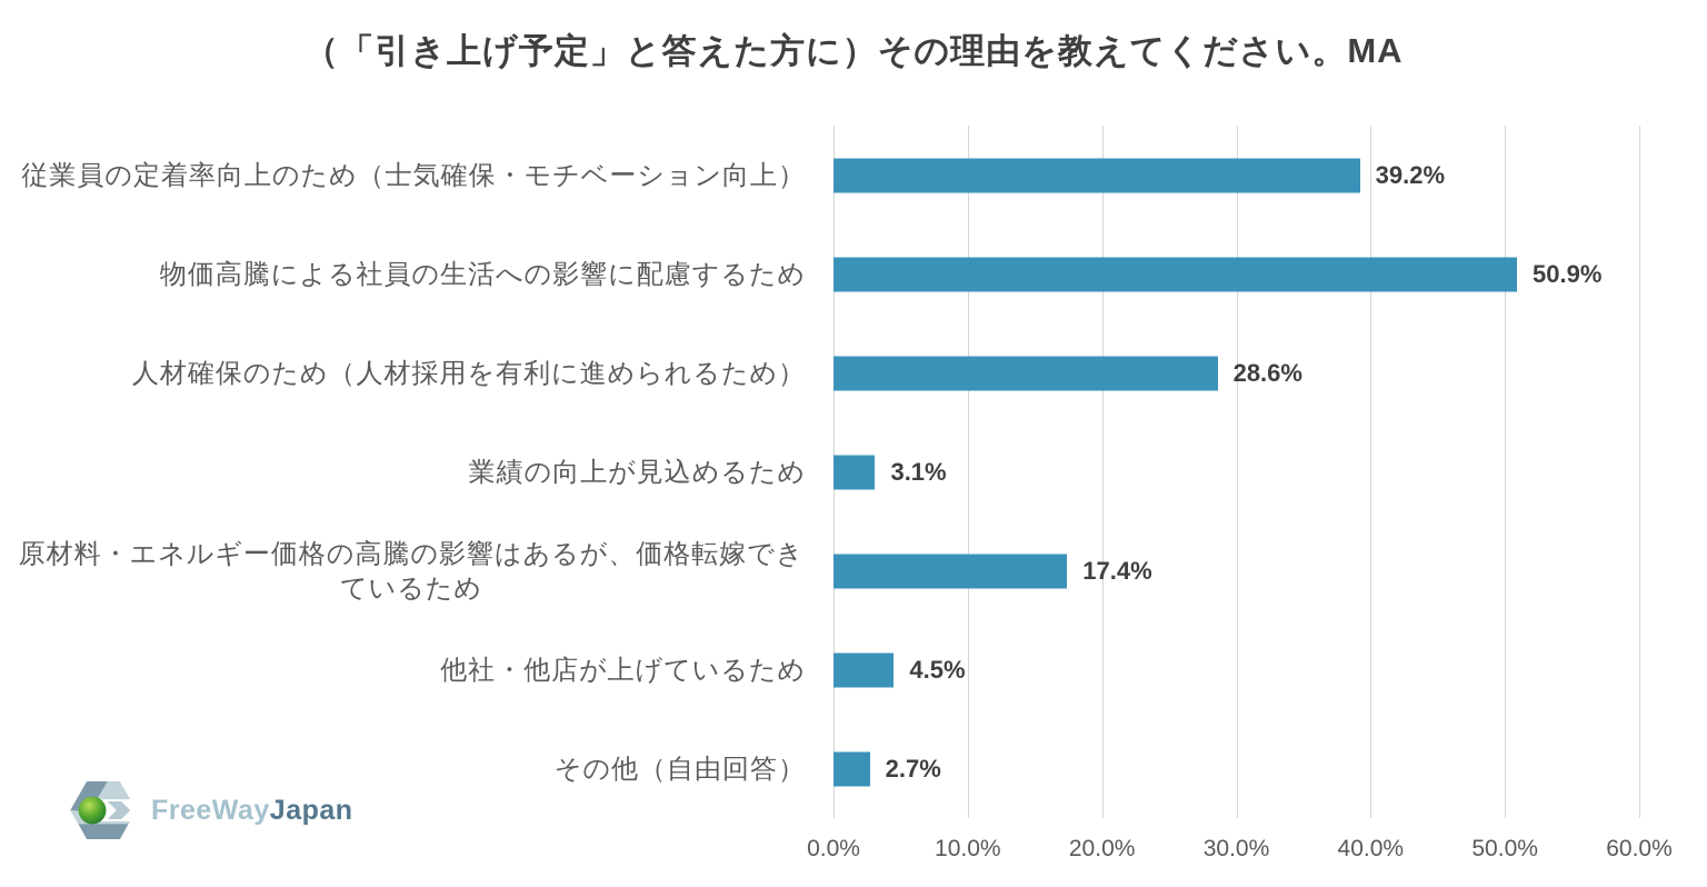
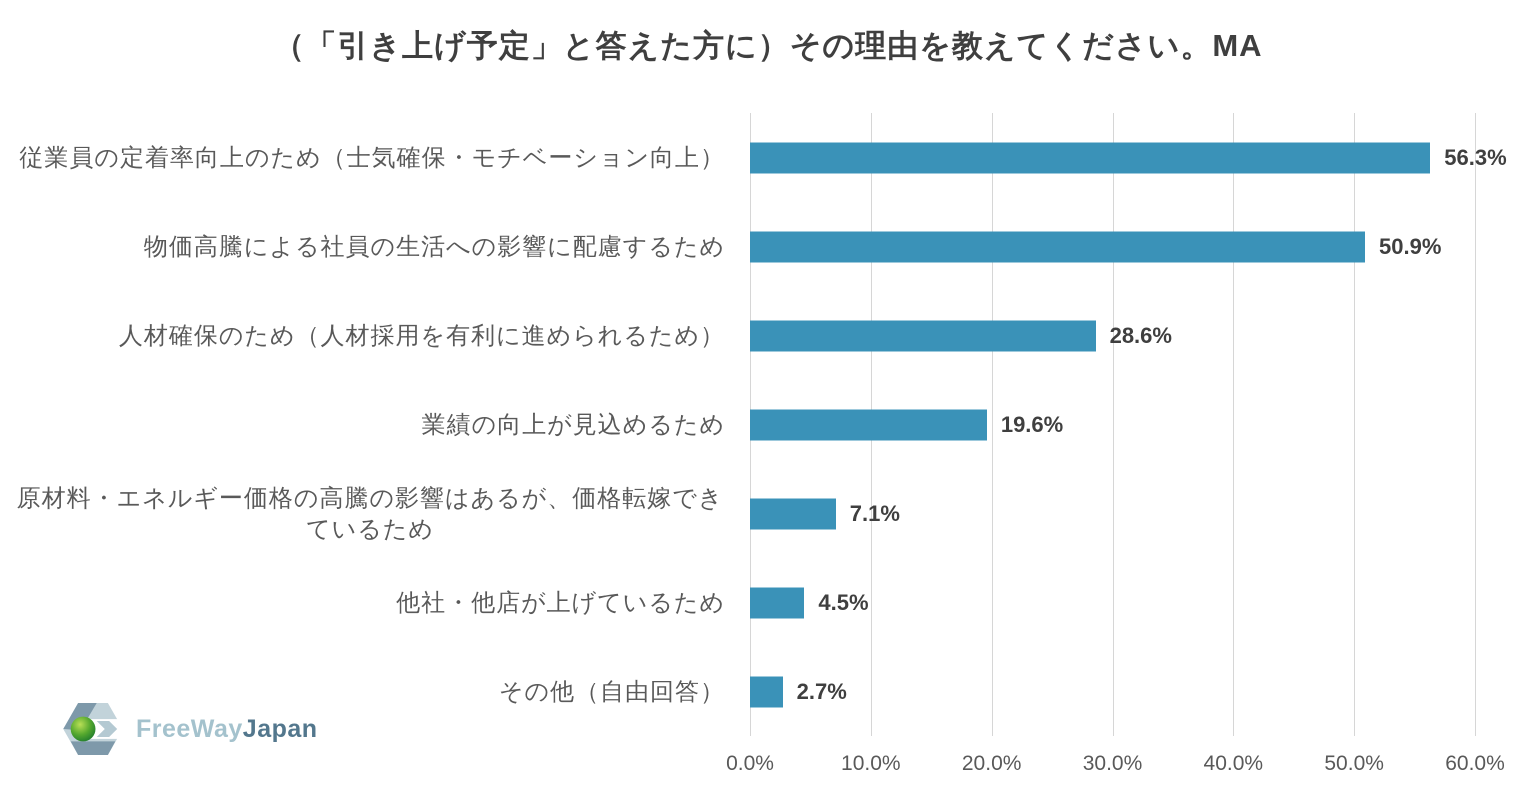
従業員の定着率向上のため（士気確保・モチベーション向上）: 39.2% -> 56.3%
業績の向上が見込めるため: 3.1% -> 19.6%
原材料・エネルギー価格の高騰の影響はあるが、価格転嫁できているため: 17.4% -> 7.1%
